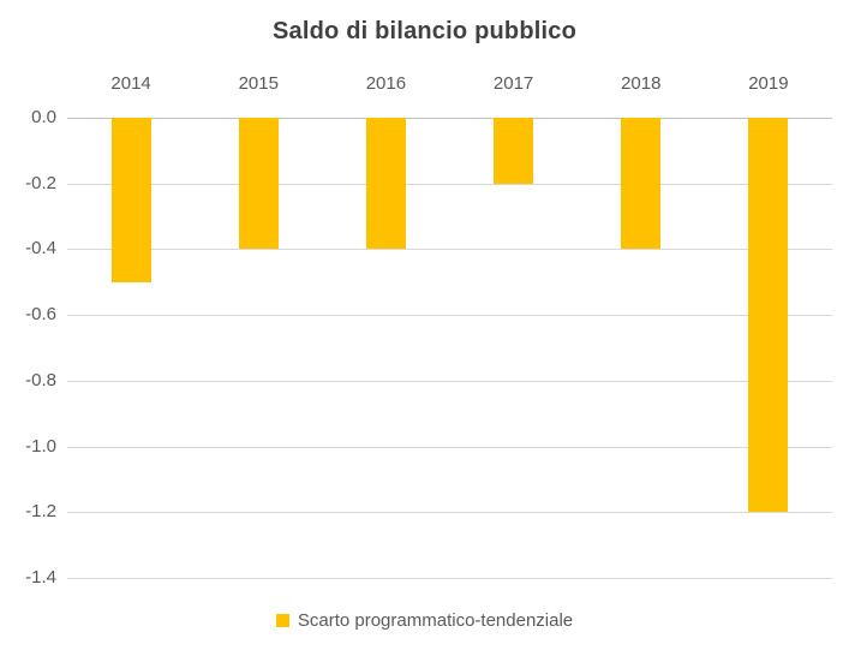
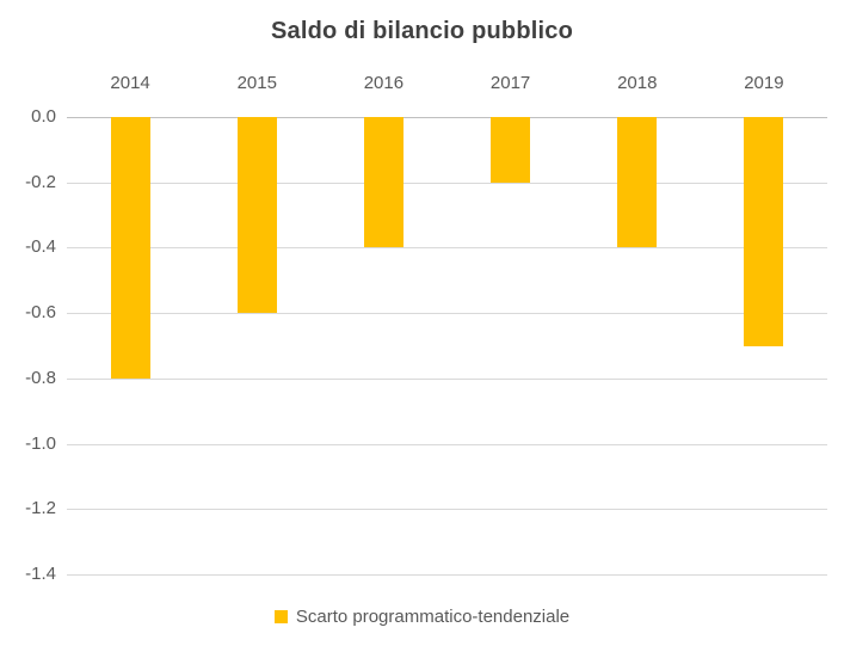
2014: -0.5 -> -0.8
2015: -0.4 -> -0.6
2019: -1.2 -> -0.7
